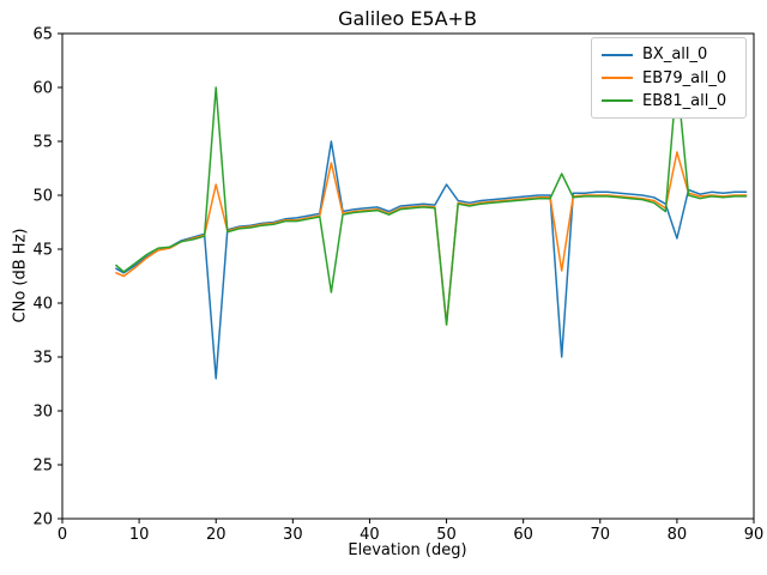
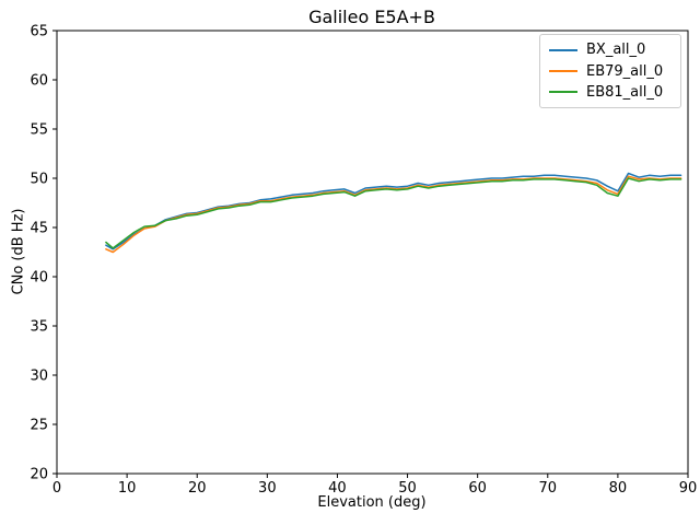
BX_all_0/20: 33 -> 46
EB79_all_0/20: 51 -> 46
EB81_all_0/20: 60 -> 46
BX_all_0/35: 55 -> 48
EB79_all_0/35: 53 -> 48
EB81_all_0/35: 41 -> 48
BX_all_0/50: 51 -> 49
EB79_all_0/50: 38 -> 49
EB81_all_0/50: 38 -> 49
BX_all_0/65: 35 -> 50
EB79_all_0/65: 43 -> 50
EB81_all_0/65: 52 -> 50
BX_all_0/80: 46 -> 49
EB79_all_0/80: 54 -> 48
EB81_all_0/80: 61 -> 48
